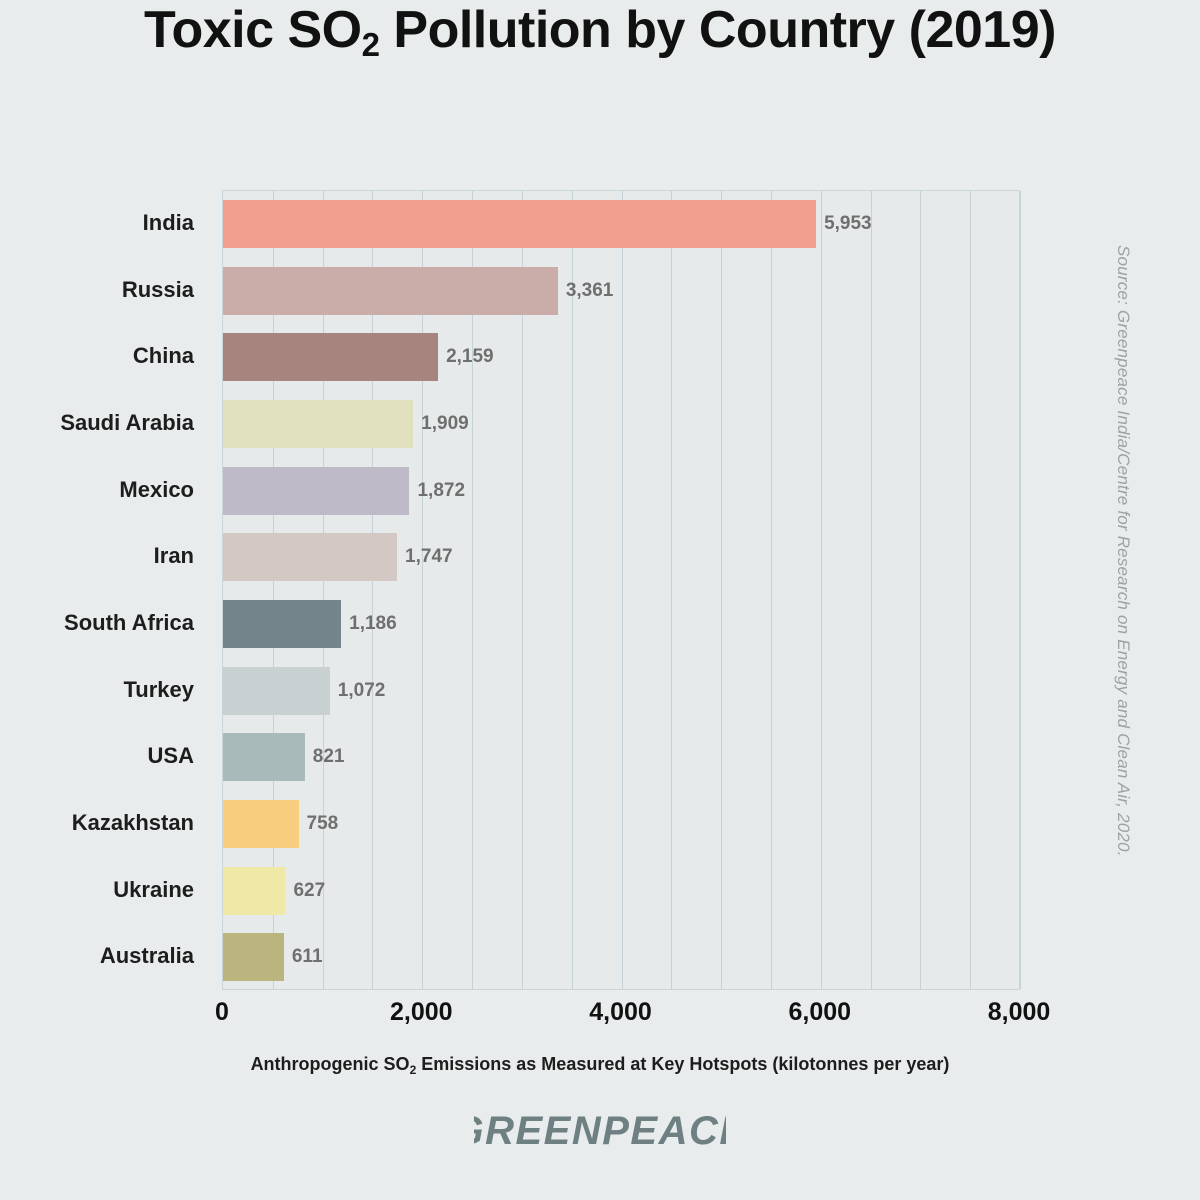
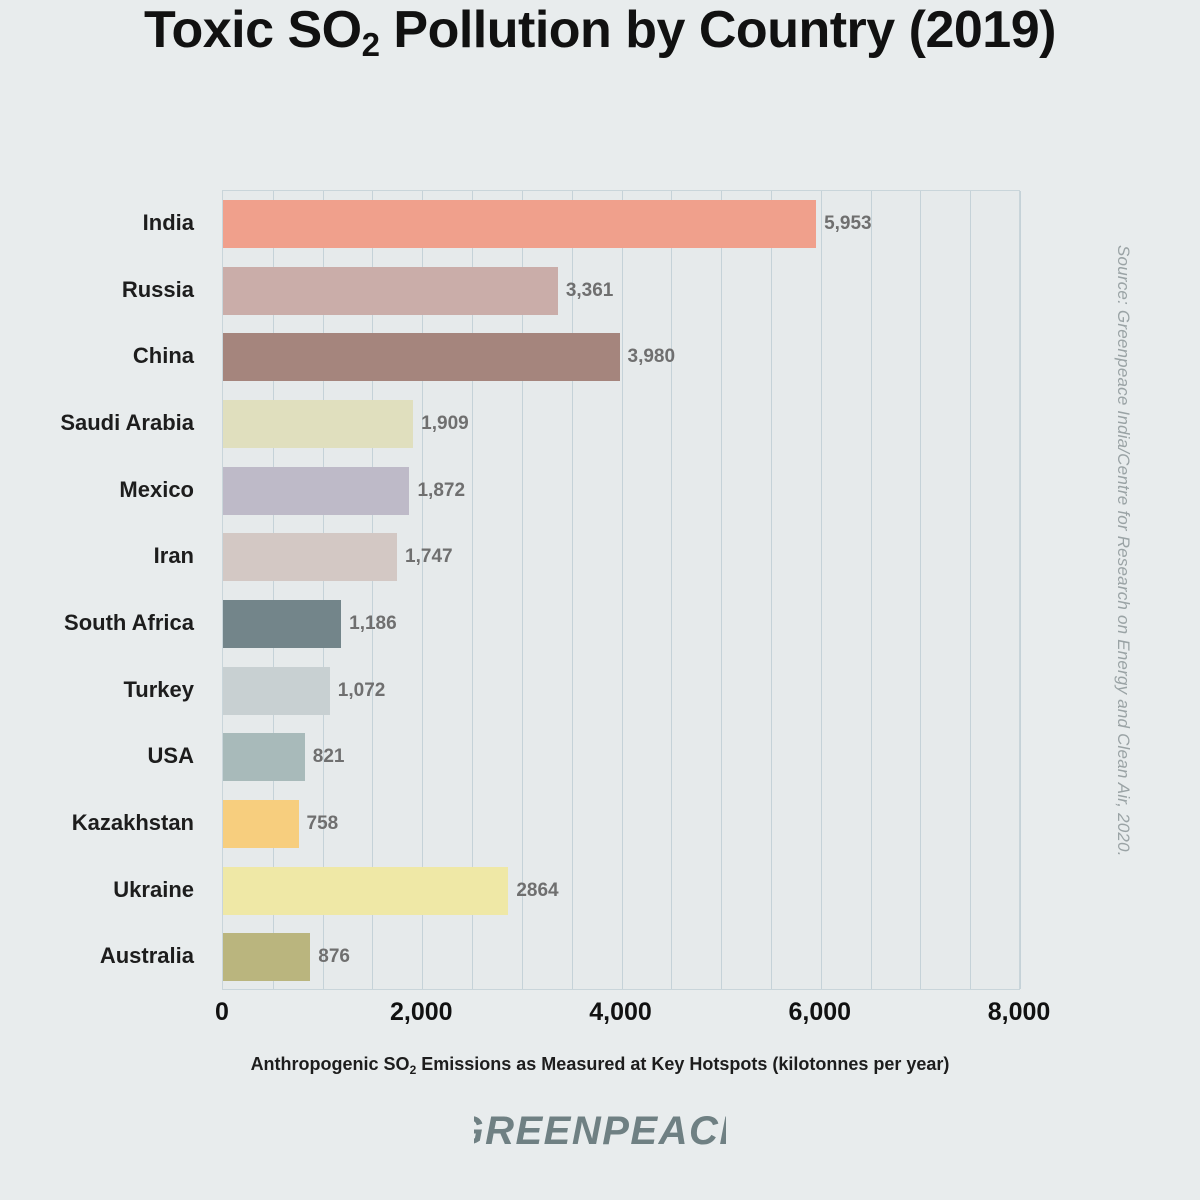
China: 2,159 -> 3,980
Ukraine: 627 -> 2864
Australia: 611 -> 876
